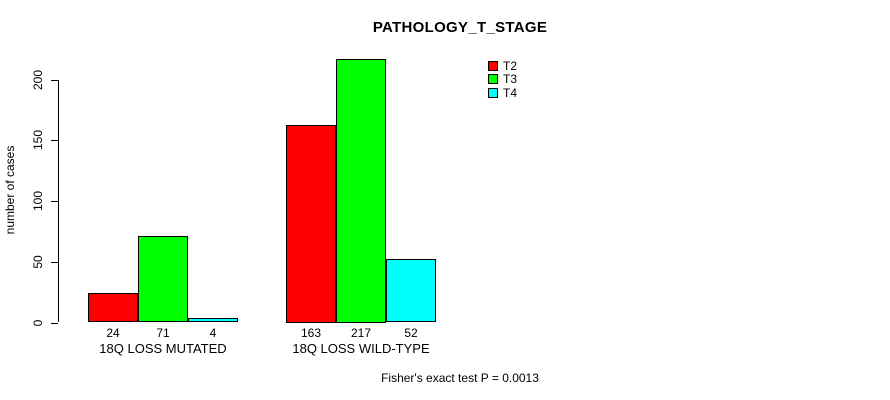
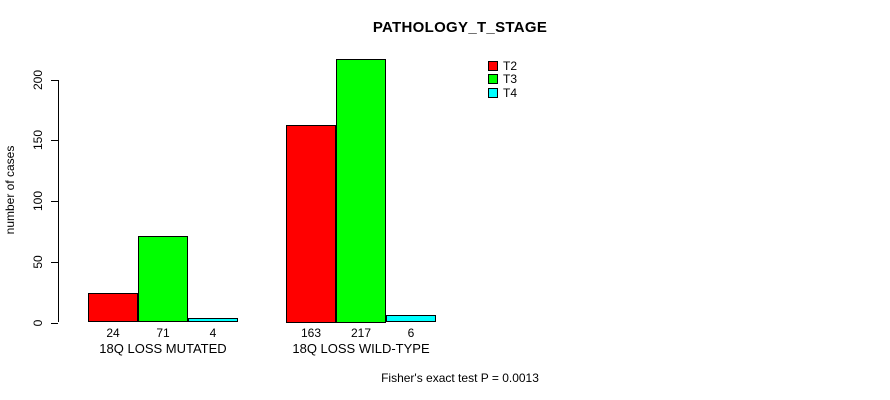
T4/18Q LOSS WILD-TYPE: 52 -> 6
